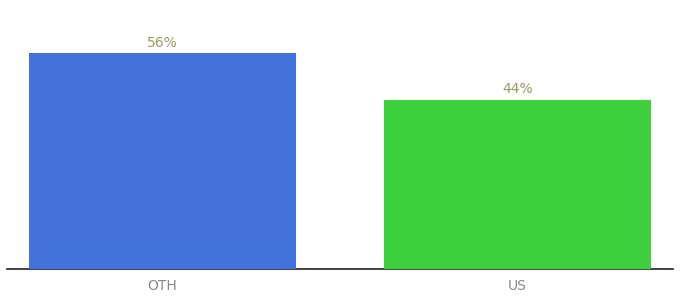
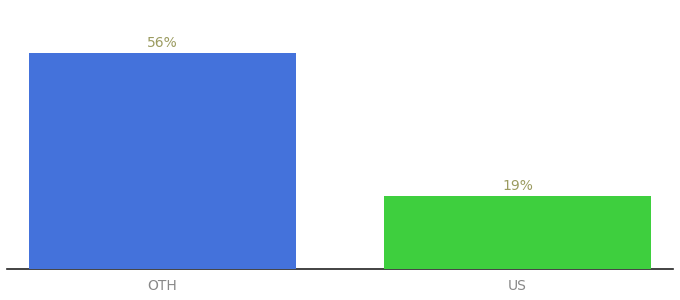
US: 44% -> 19%
